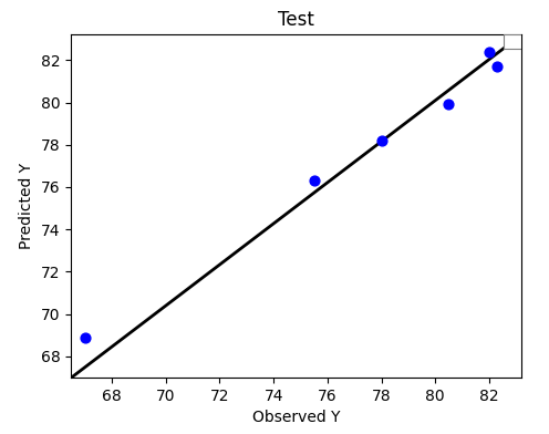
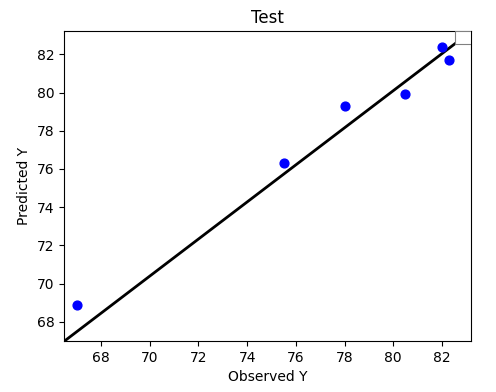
78: 78.2 -> 79.3
